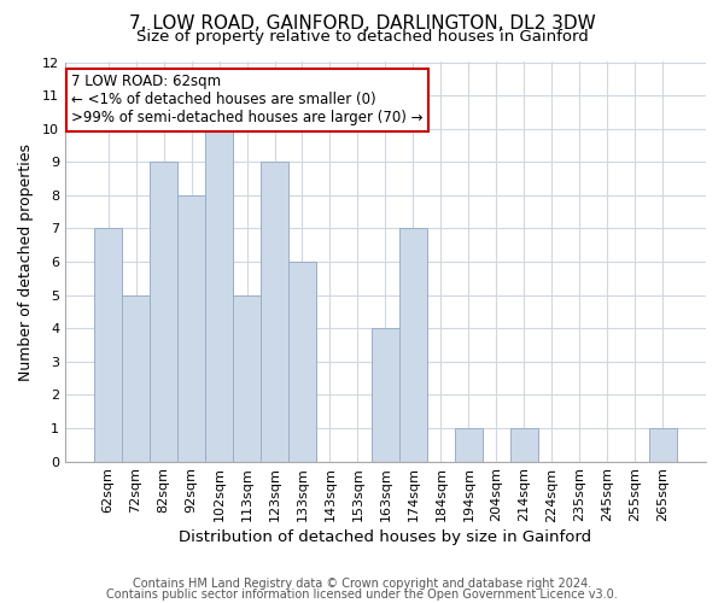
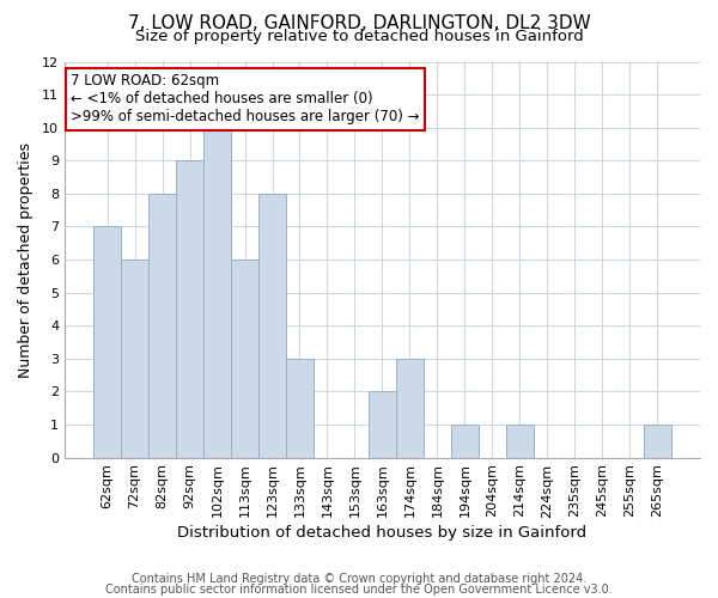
72sqm: 5 -> 6
82sqm: 9 -> 8
92sqm: 8 -> 9
113sqm: 5 -> 6
123sqm: 9 -> 8
133sqm: 6 -> 3
163sqm: 4 -> 2
174sqm: 7 -> 3
